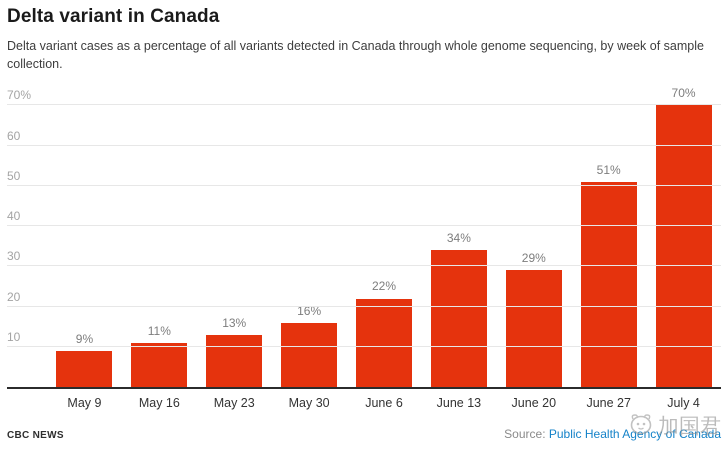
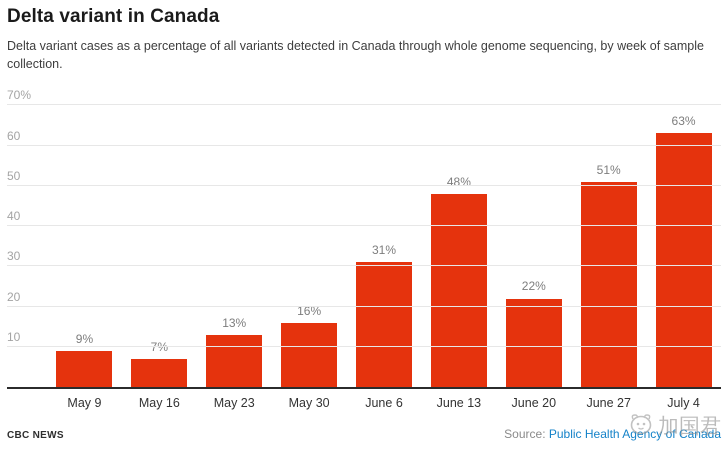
May 16: 11% -> 7%
June 6: 22% -> 31%
June 13: 34% -> 48%
June 20: 29% -> 22%
July 4: 70% -> 63%
